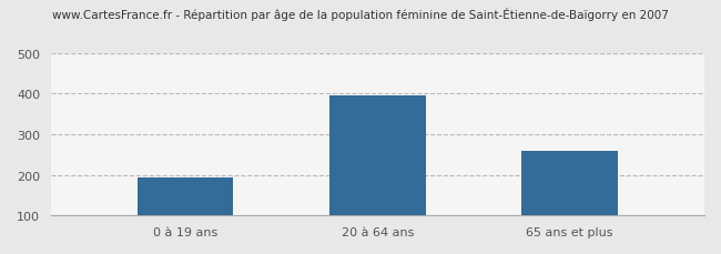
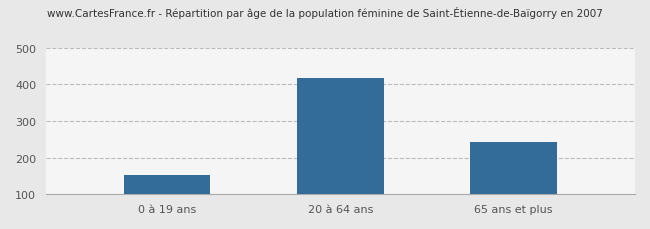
0 à 19 ans: 195 -> 153
20 à 64 ans: 395 -> 418
65 ans et plus: 260 -> 243
